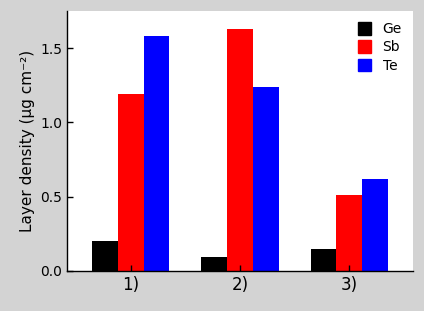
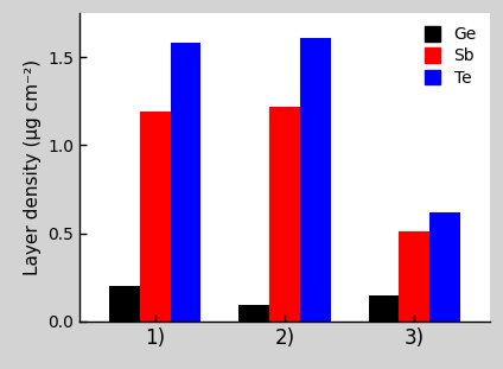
Sb/2): 1.63 -> 1.22
Te/2): 1.24 -> 1.61
